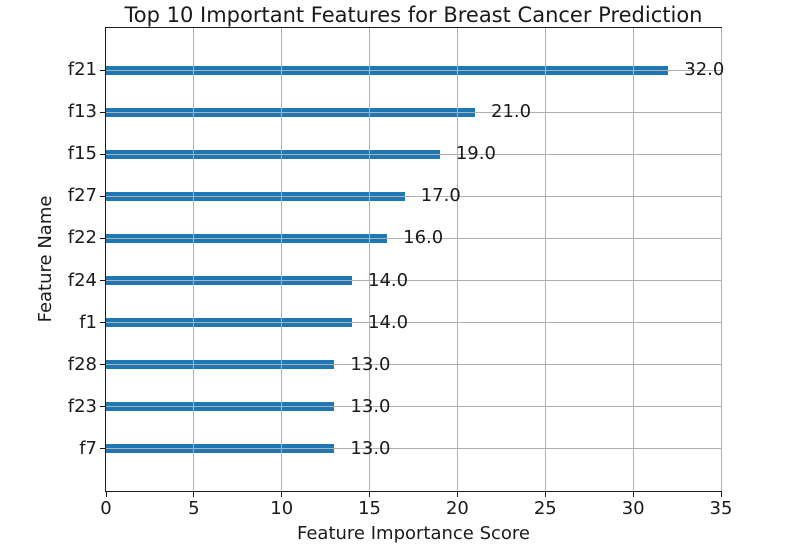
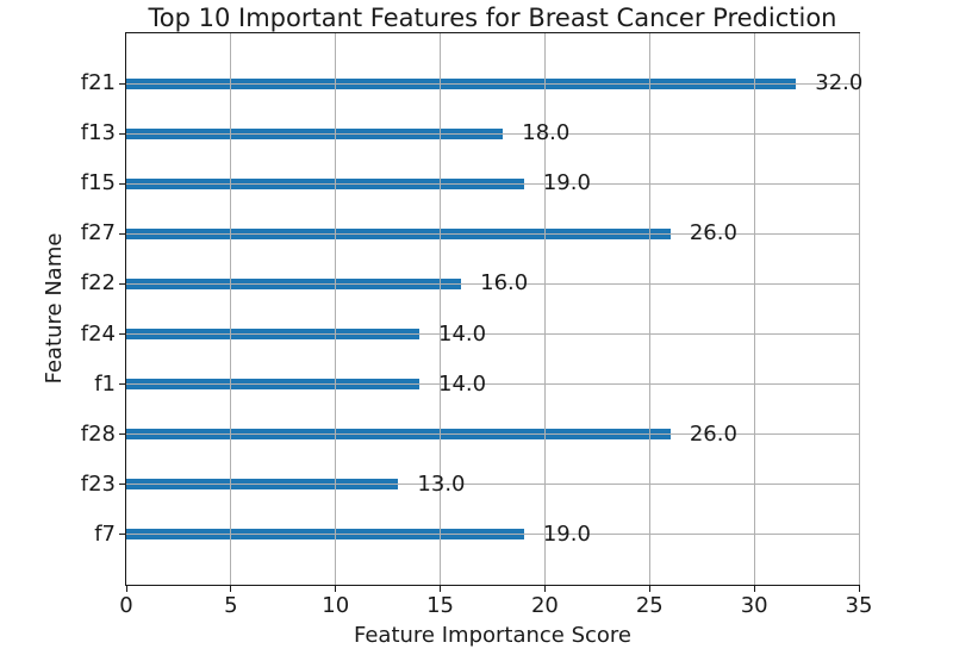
f13: 21.0 -> 18.0
f27: 17.0 -> 26.0
f28: 13.0 -> 26.0
f7: 13.0 -> 19.0
